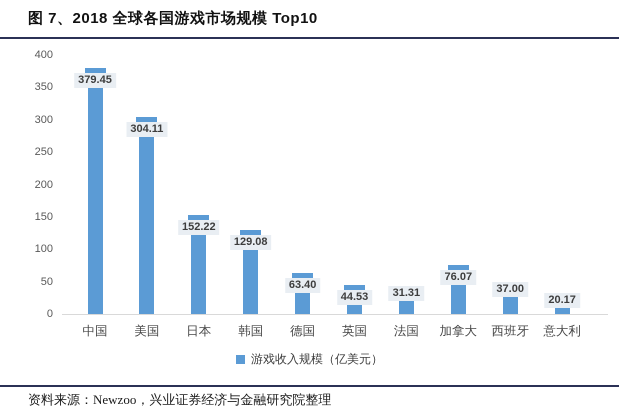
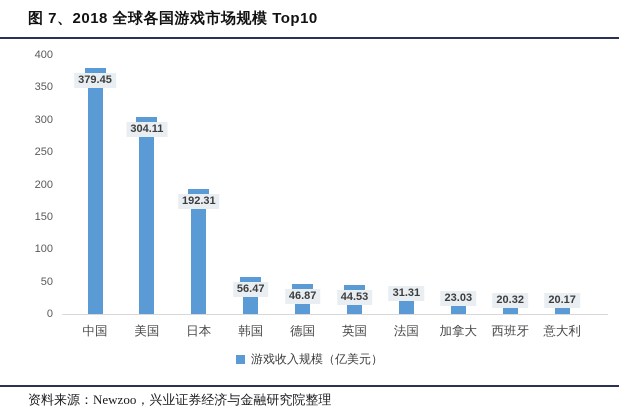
日本: 152.22 -> 192.31
韩国: 129.08 -> 56.47
德国: 63.40 -> 46.87
加拿大: 76.07 -> 23.03
西班牙: 37.00 -> 20.32
